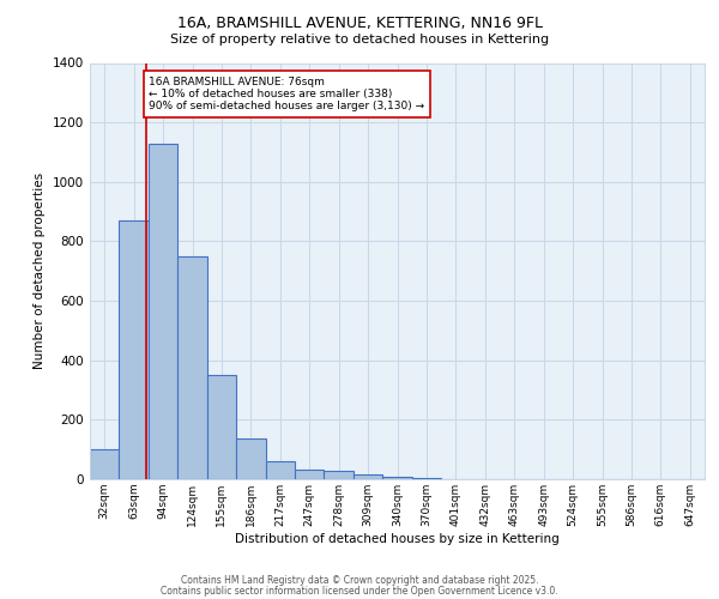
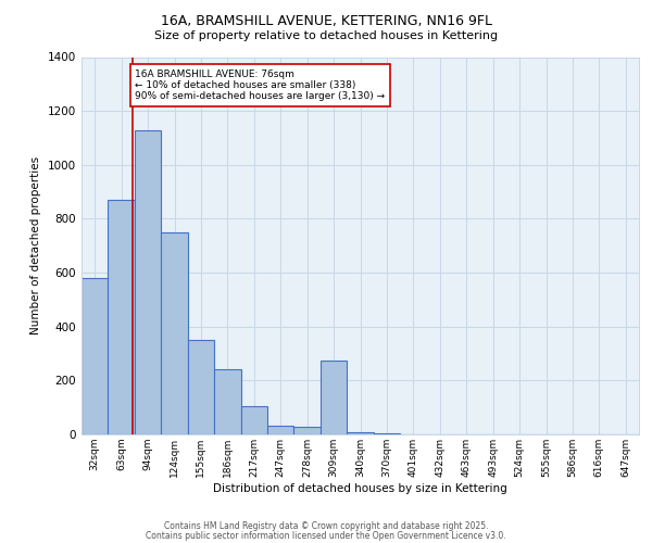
32sqm: 100 -> 580
186sqm: 135 -> 240
217sqm: 60 -> 105
309sqm: 17 -> 275
